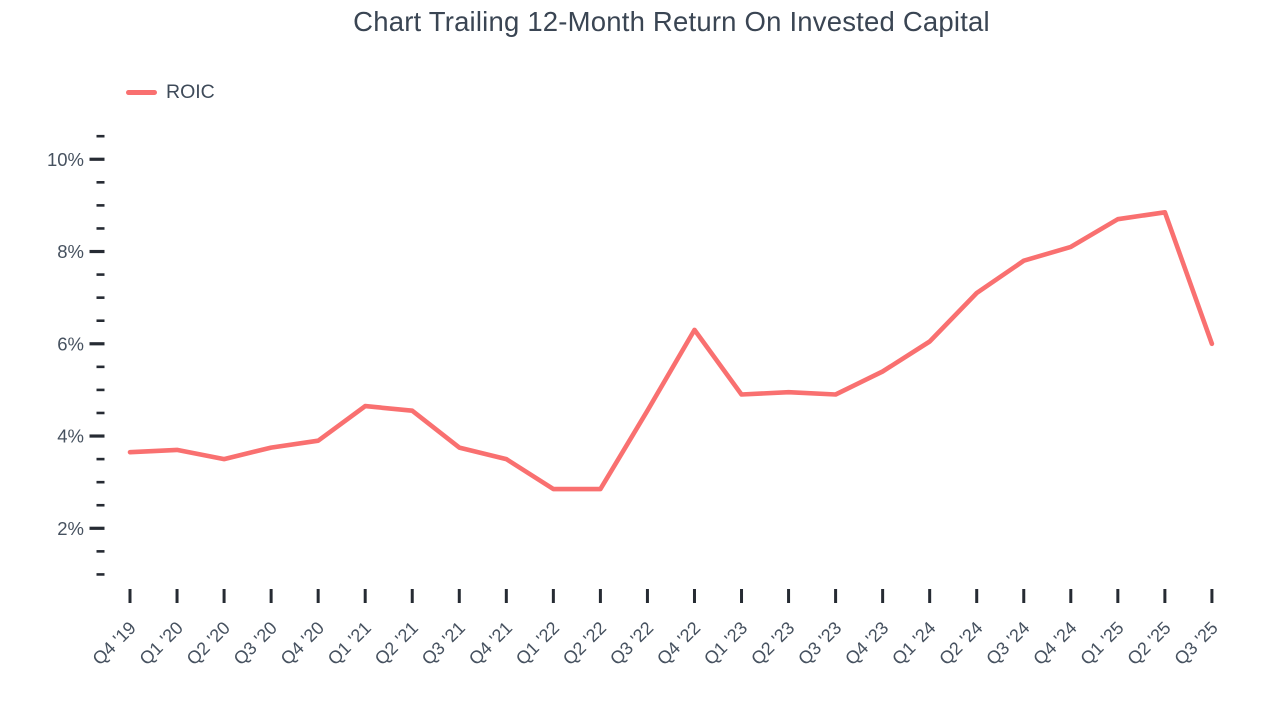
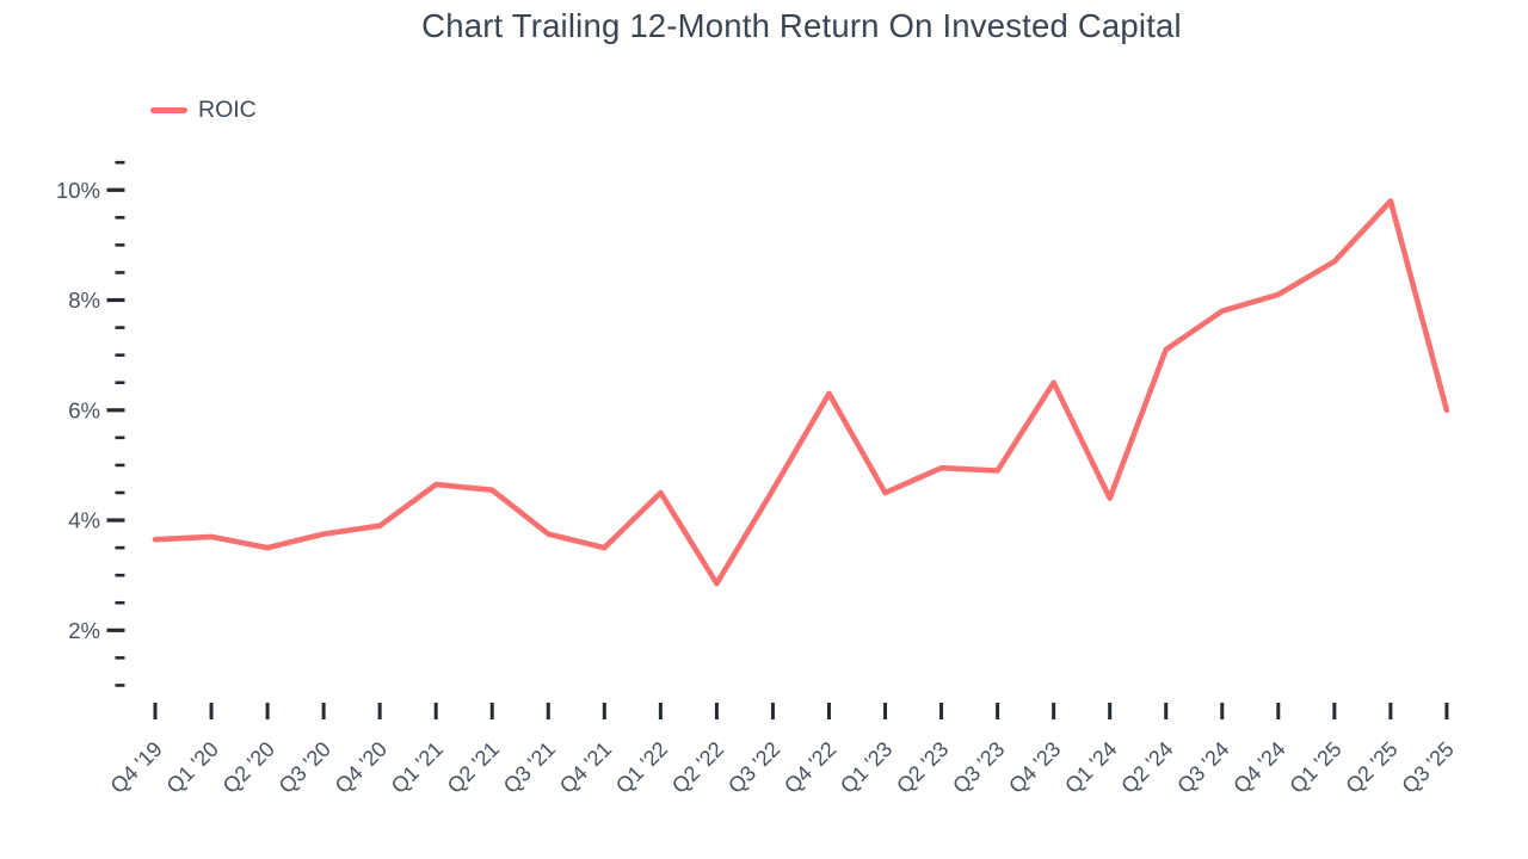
Q1 '22: 2.9% -> 4.5%
Q1 '23: 4.9% -> 4.5%
Q4 '23: 5.4% -> 6.5%
Q1 '24: 6.0% -> 4.4%
Q2 '25: 8.8% -> 9.8%
